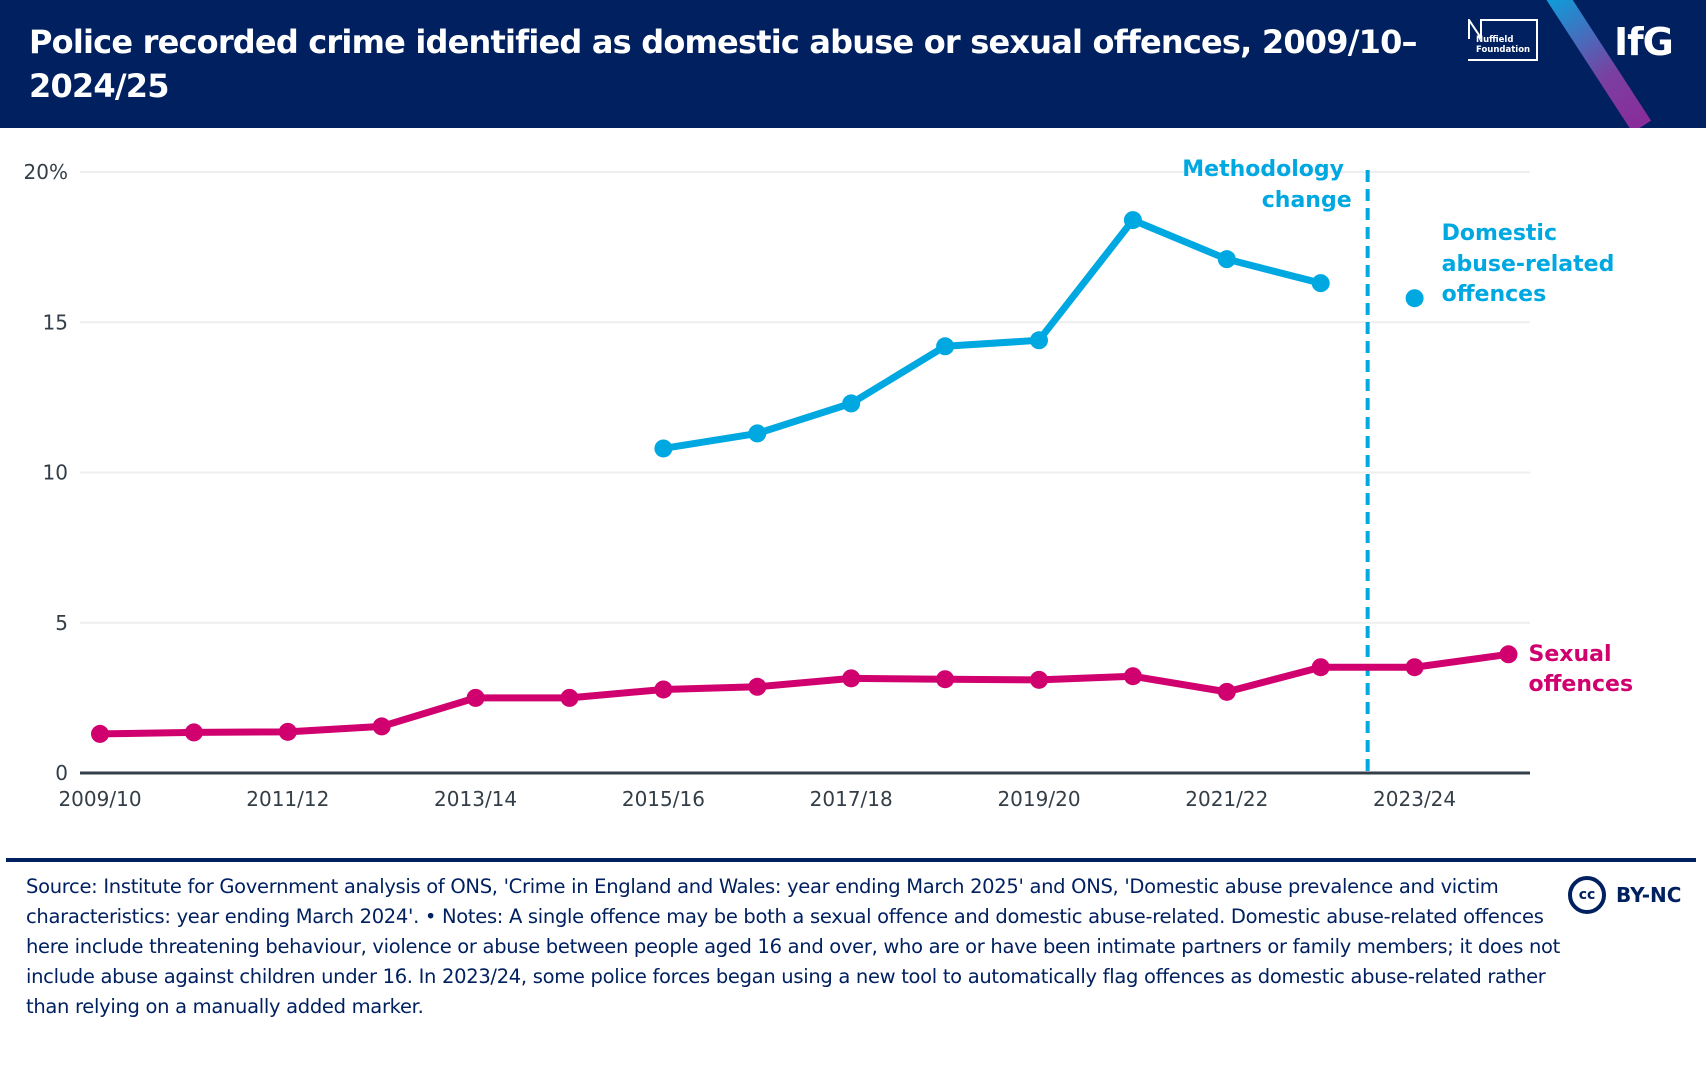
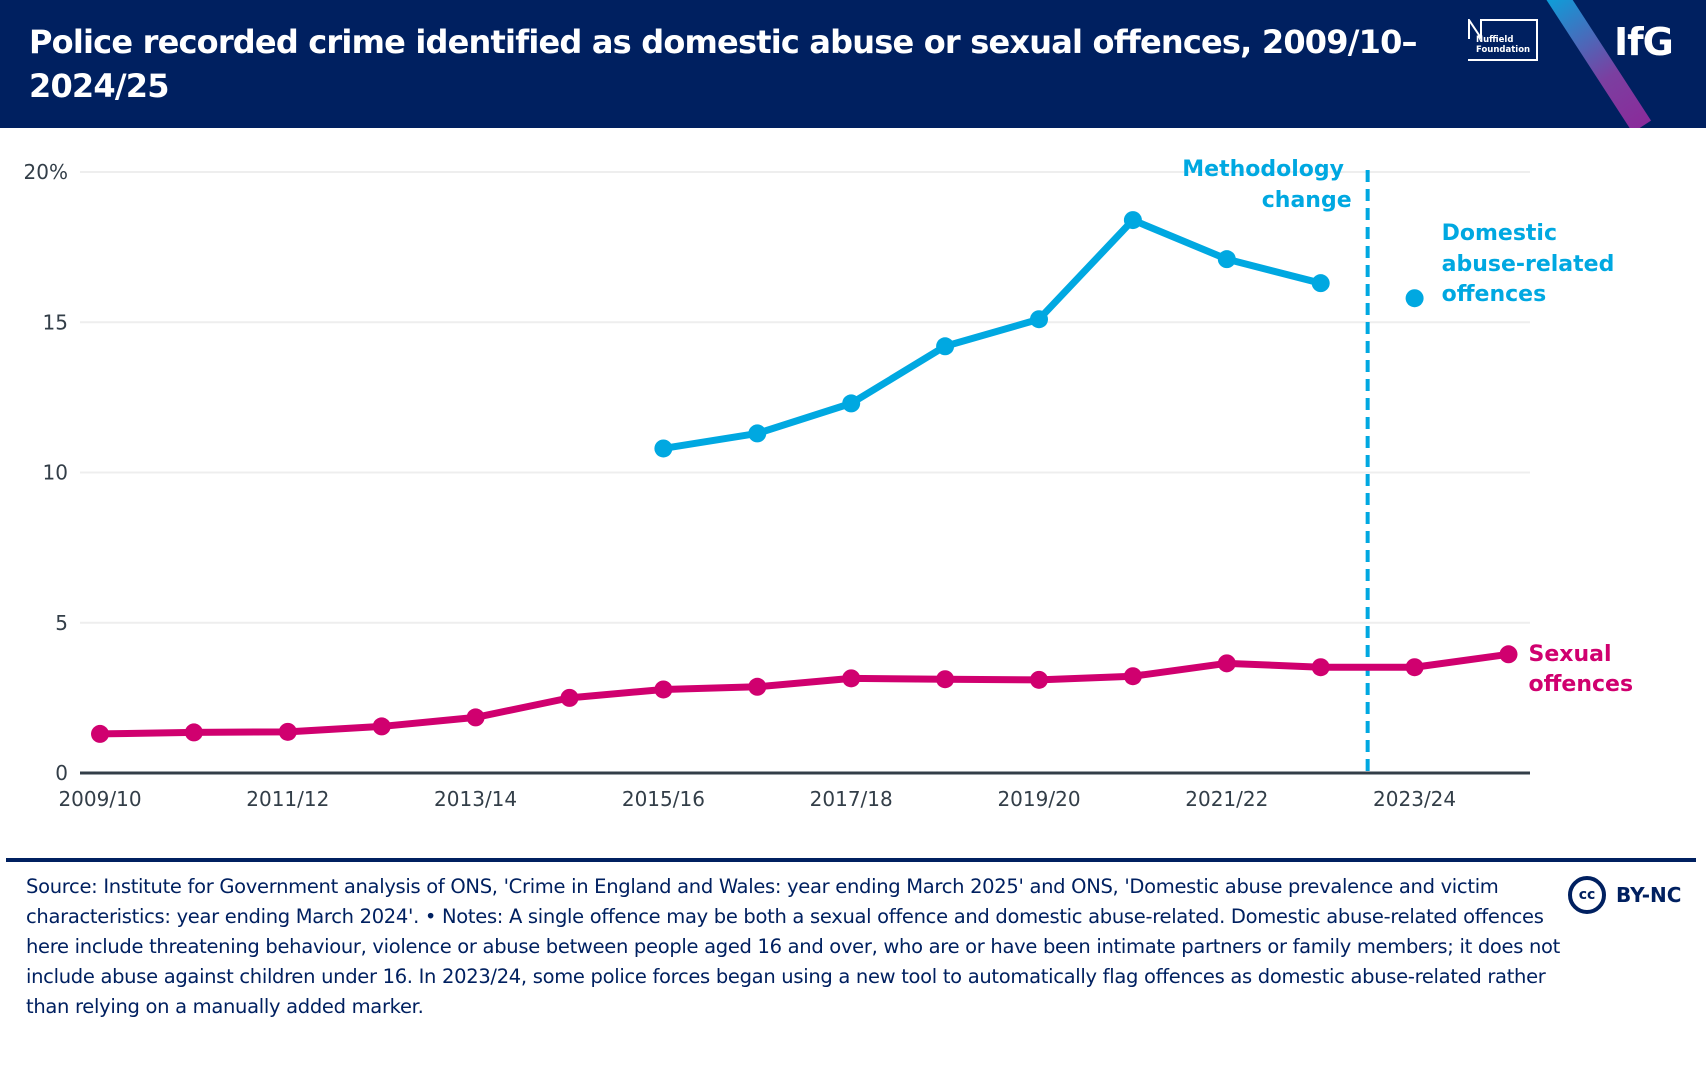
Sexual offences/2013/14: 2.5% -> 1.9%
Domestic abuse-related offences/2019/20: 14.4% -> 15.1%
Sexual offences/2021/22: 2.7% -> 3.6%
